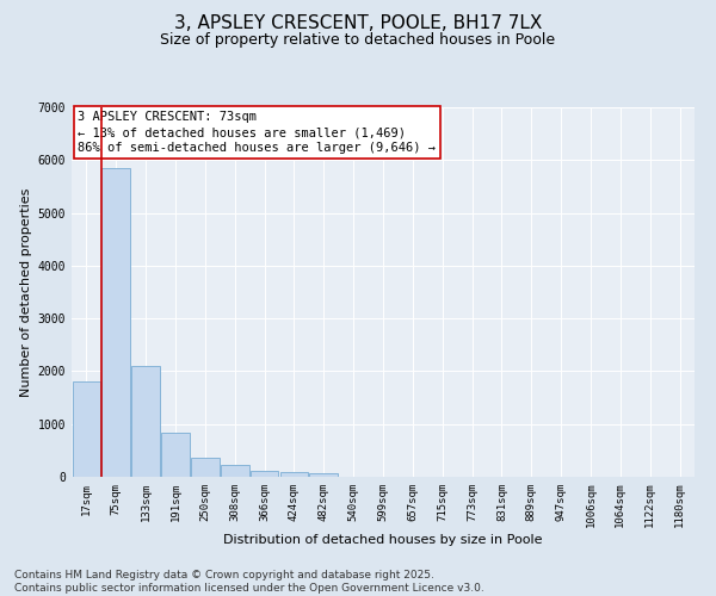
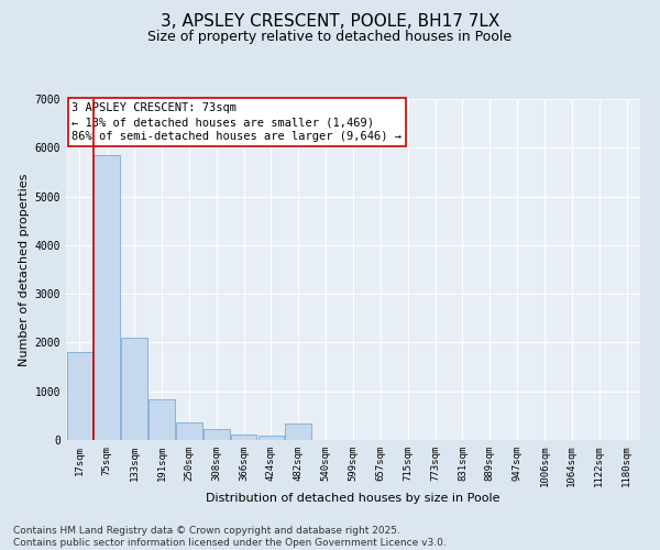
482sqm: 60 -> 350
